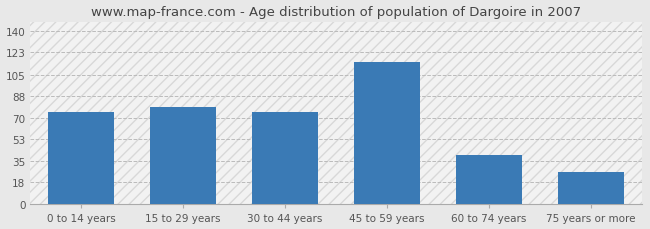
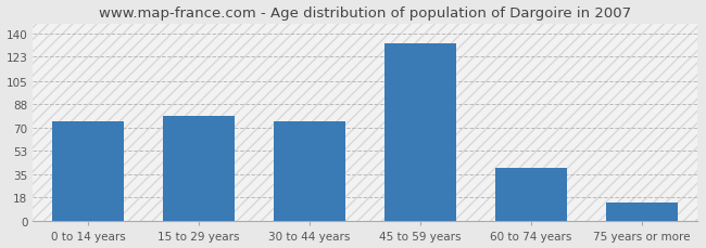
45 to 59 years: 115 -> 133
75 years or more: 26 -> 14
